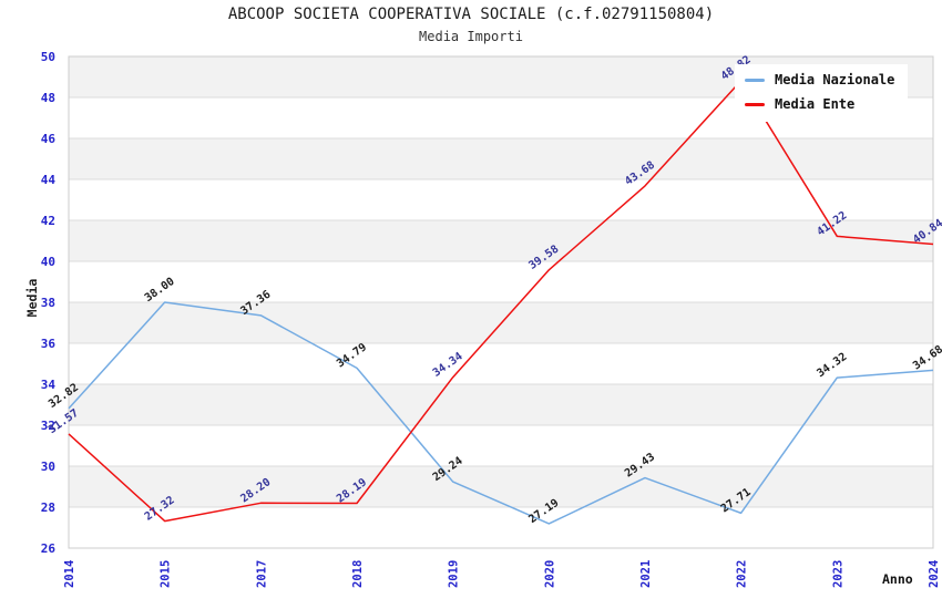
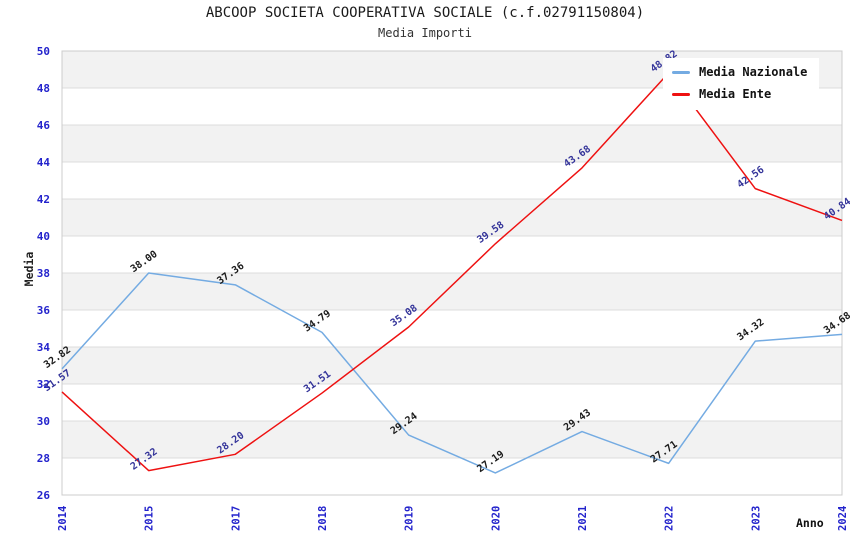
Media Ente/2018: 28.19 -> 31.51
Media Ente/2019: 34.34 -> 35.08
Media Ente/2023: 41.22 -> 42.56
